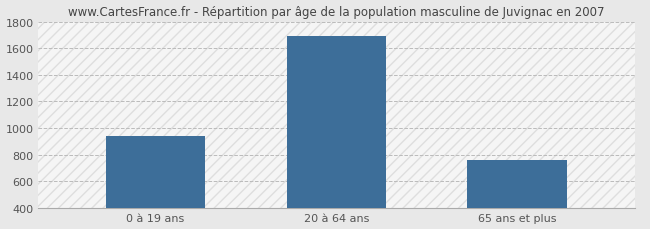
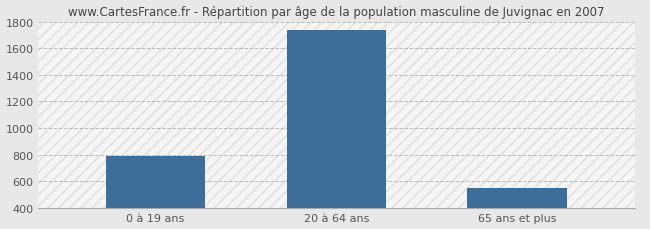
0 à 19 ans: 940 -> 790
20 à 64 ans: 1690 -> 1740
65 ans et plus: 760 -> 550
